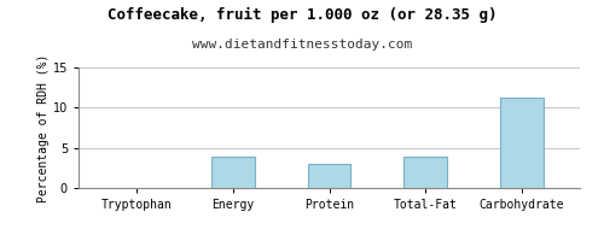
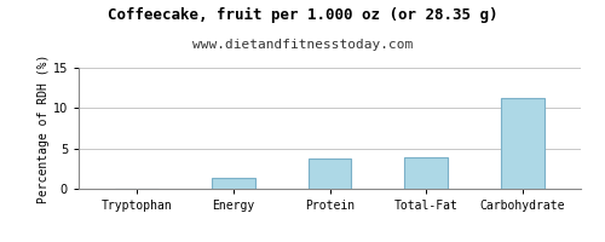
Energy: 3.9 -> 1.4
Protein: 3.0 -> 3.8
